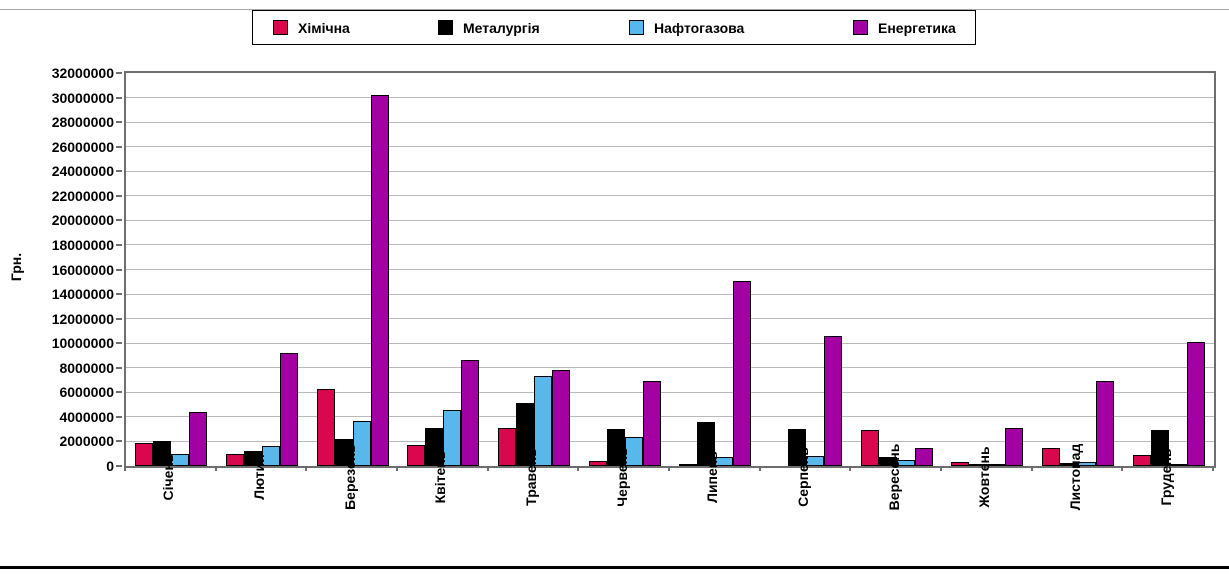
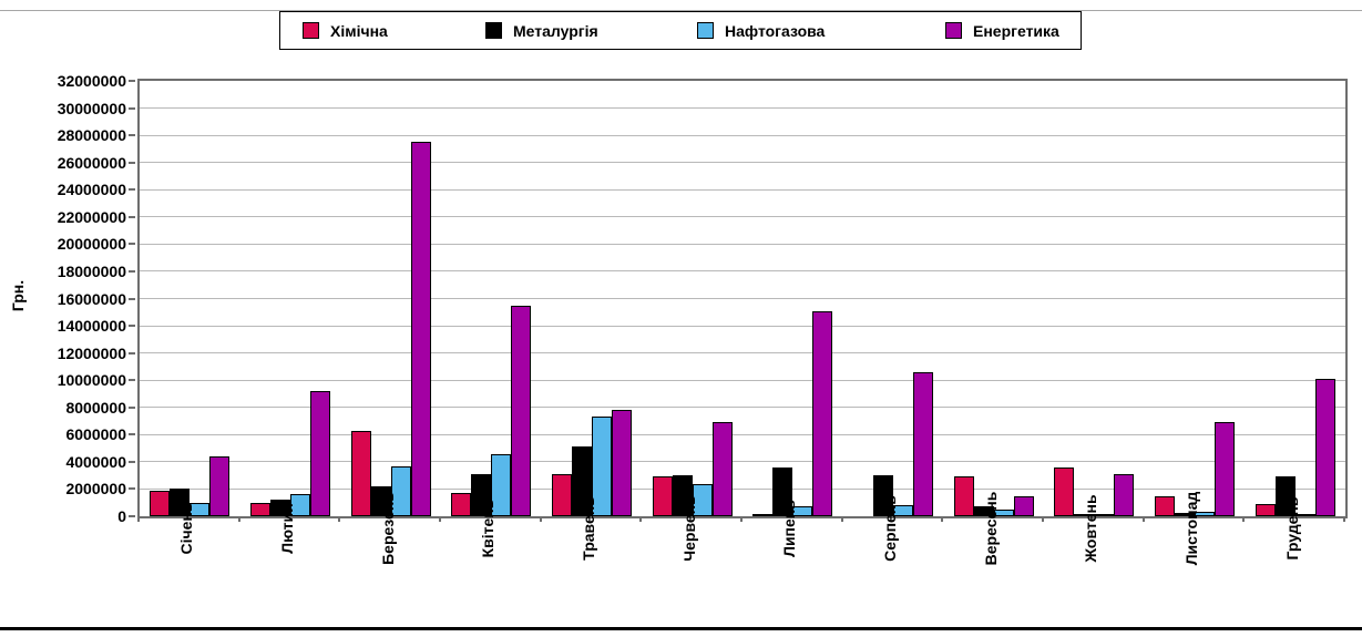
Енергетика/Березень: 30200000 -> 27500000
Енергетика/Квітень: 8600000 -> 15500000
Хімічна/Червень: 400000 -> 2900000
Хімічна/Жовтень: 300000 -> 3600000
